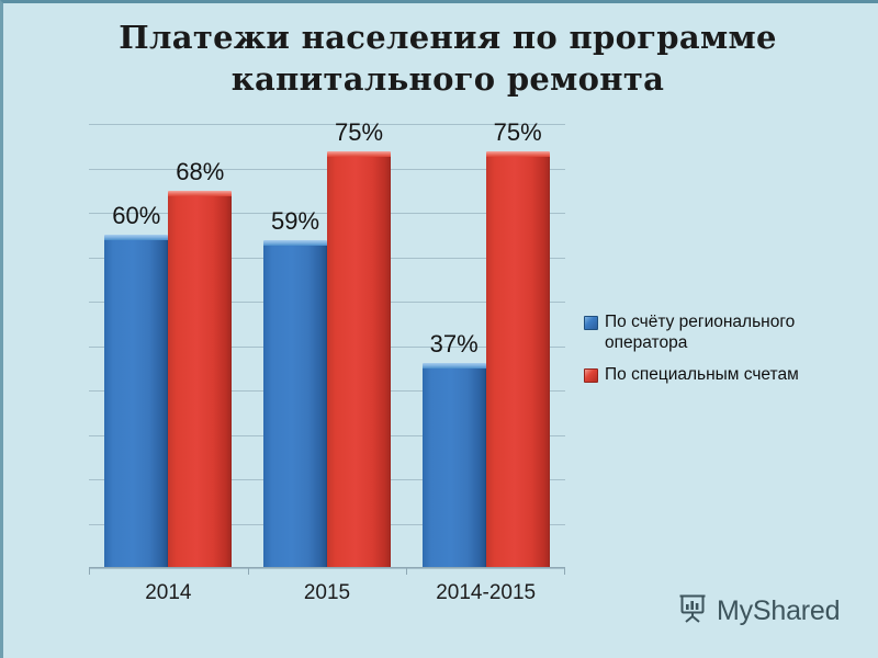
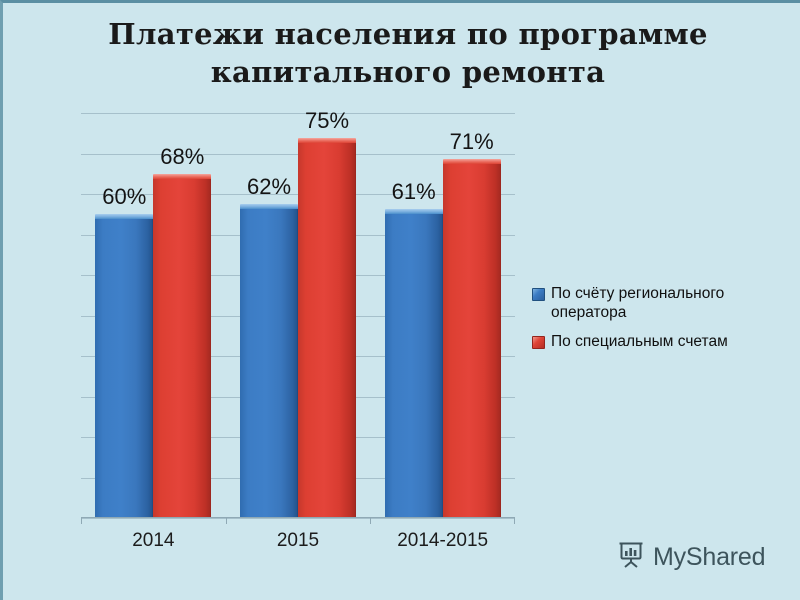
По счёту регионального оператора/2015: 59% -> 62%
По счёту регионального оператора/2014-2015: 37% -> 61%
По специальным счетам/2014-2015: 75% -> 71%
